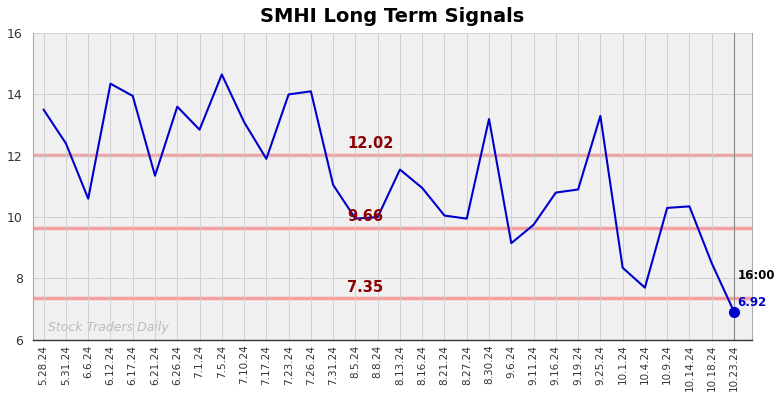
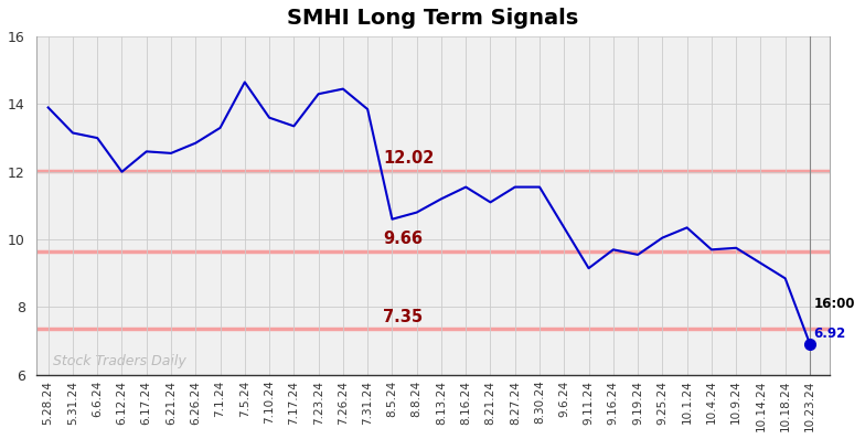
5.28.24: 13.50 -> 13.90
5.31.24: 12.40 -> 13.15
6.6.24: 10.60 -> 13.00
6.12.24: 14.35 -> 12.00
6.17.24: 13.95 -> 12.60
6.21.24: 11.35 -> 12.55
6.26.24: 13.60 -> 12.85
7.1.24: 12.85 -> 13.30
7.10.24: 13.10 -> 13.60
7.17.24: 11.90 -> 13.35
7.23.24: 14.00 -> 14.30
7.26.24: 14.10 -> 14.45
7.31.24: 11.05 -> 13.85
8.5.24: 9.95 -> 10.60
8.8.24: 10.00 -> 10.80
8.13.24: 11.55 -> 11.20
8.16.24: 10.95 -> 11.55
8.21.24: 10.05 -> 11.10
8.27.24: 9.95 -> 11.55
8.30.24: 13.20 -> 11.55
9.6.24: 9.15 -> 10.35
9.11.24: 9.75 -> 9.15
9.16.24: 10.80 -> 9.70
9.19.24: 10.90 -> 9.55
9.25.24: 13.30 -> 10.05
10.1.24: 8.35 -> 10.35
10.4.24: 7.70 -> 9.70
10.9.24: 10.30 -> 9.75
10.14.24: 10.35 -> 9.30
10.18.24: 8.50 -> 8.85
